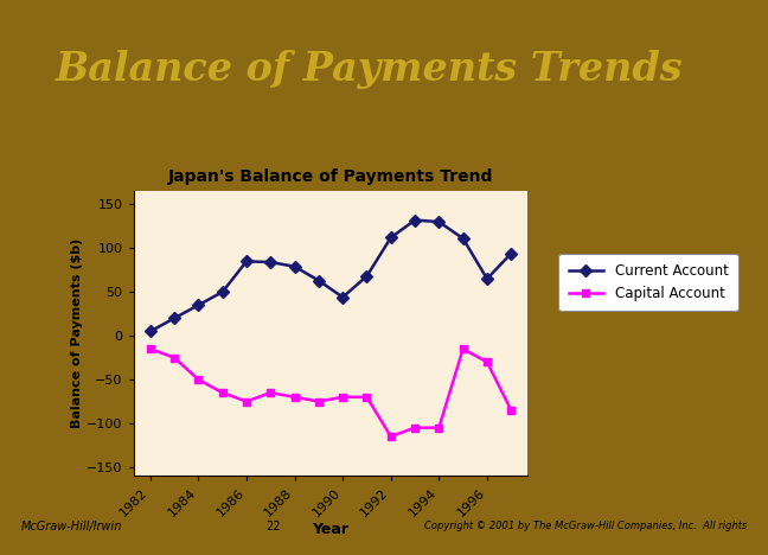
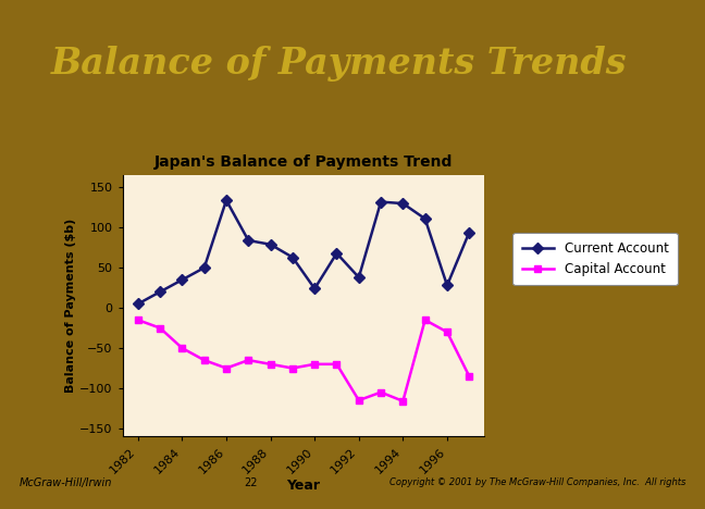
Current Account/1986: 85 -> 134
Current Account/1990: 44 -> 24
Current Account/1992: 112 -> 38
Capital Account/1994: -105 -> -116
Current Account/1996: 65 -> 28
